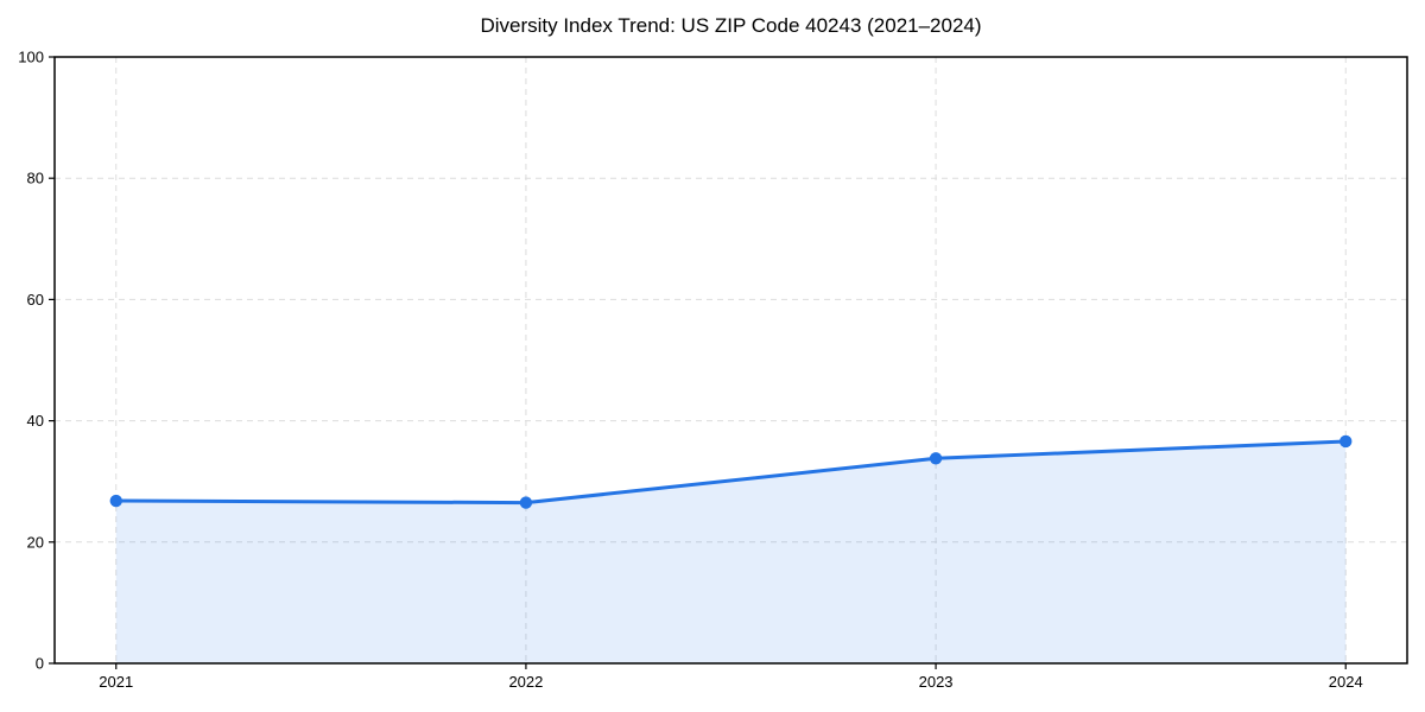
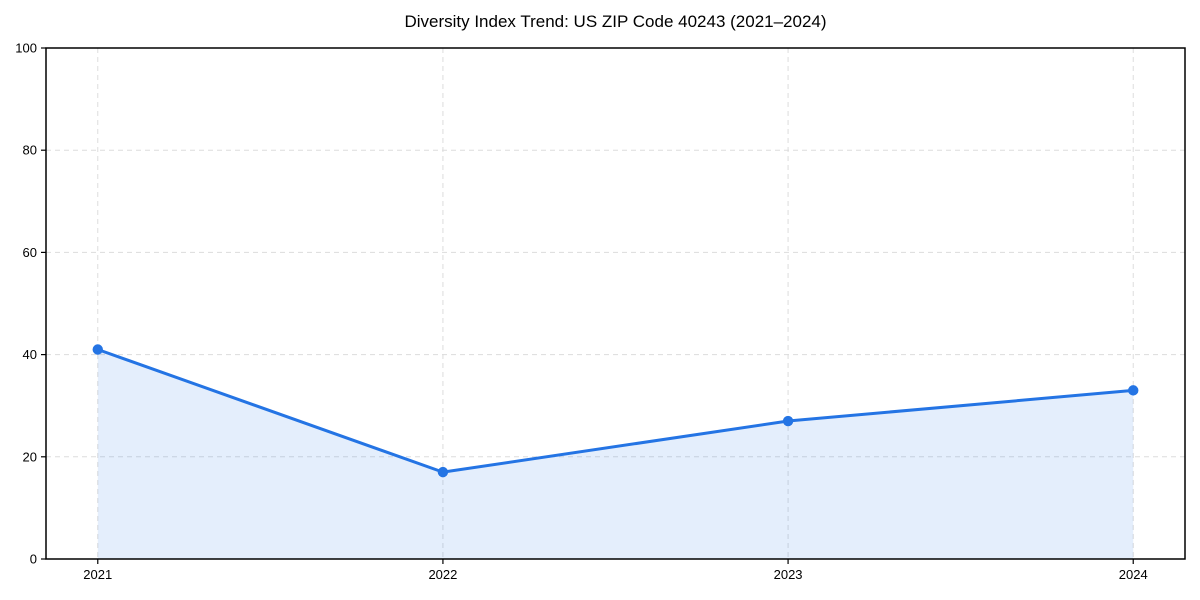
2021: 27 -> 41
2022: 26 -> 17
2023: 34 -> 27
2024: 37 -> 33
